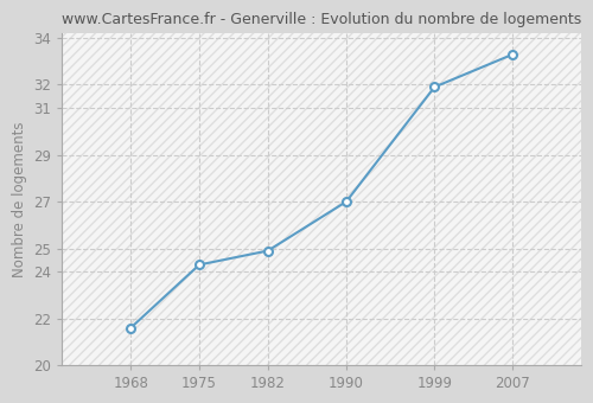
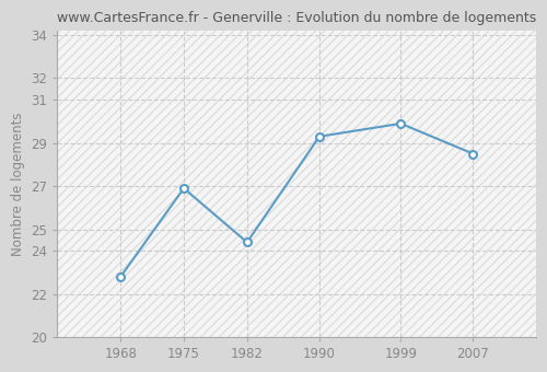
1968: 21.6 -> 22.8
1975: 24.3 -> 26.9
1982: 24.9 -> 24.4
1990: 27.0 -> 29.3
1999: 31.9 -> 29.9
2007: 33.3 -> 28.5
